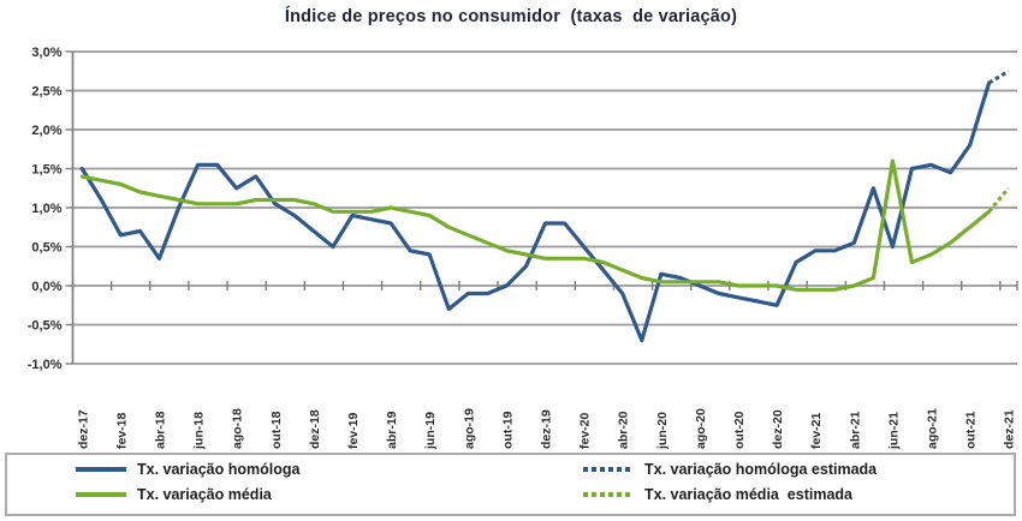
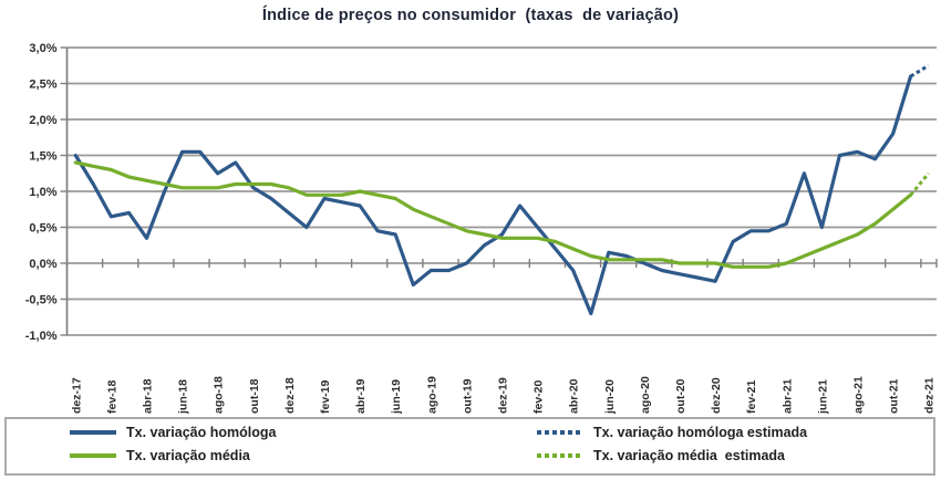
Tx. variação homóloga/dez-19: 0,8% -> 0,4%
Tx. variação média/jun-21: 1,6% -> 0,2%
